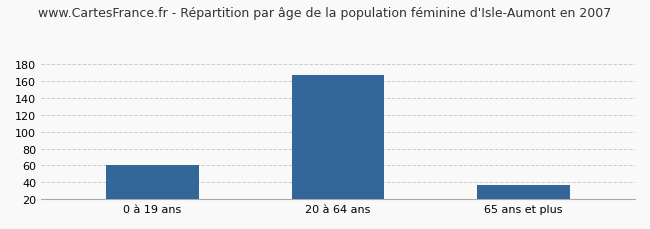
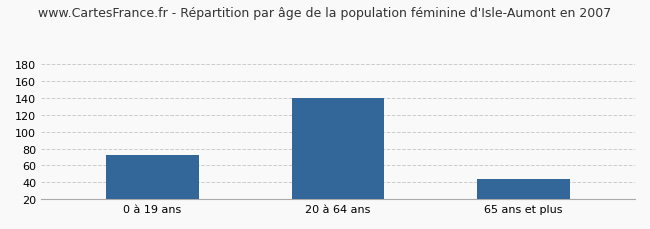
0 à 19 ans: 61 -> 72
20 à 64 ans: 167 -> 140
65 ans et plus: 37 -> 44
